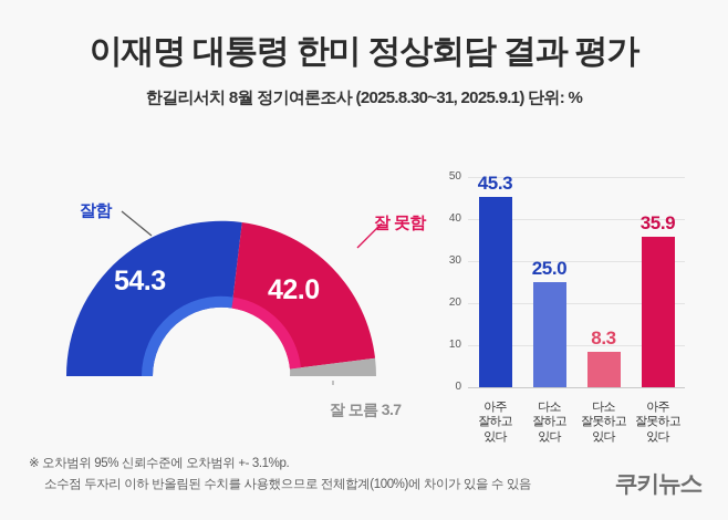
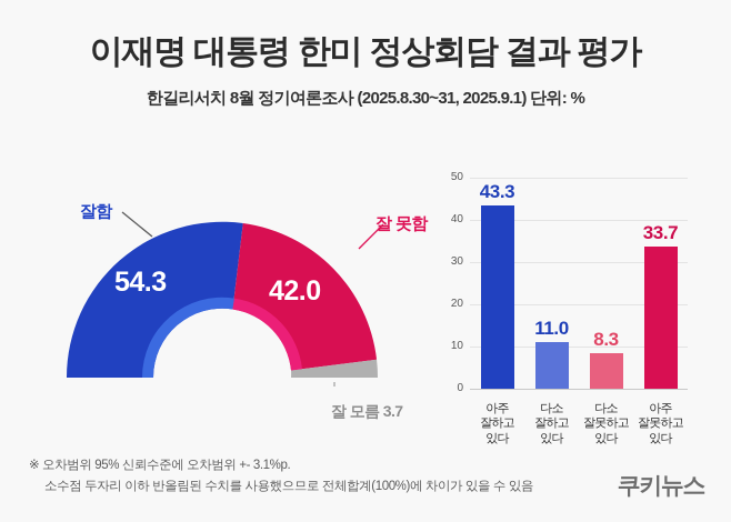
아주 잘하고 있다: 45.3 -> 43.3
다소 잘하고 있다: 25.0 -> 11.0
아주 잘못하고 있다: 35.9 -> 33.7
